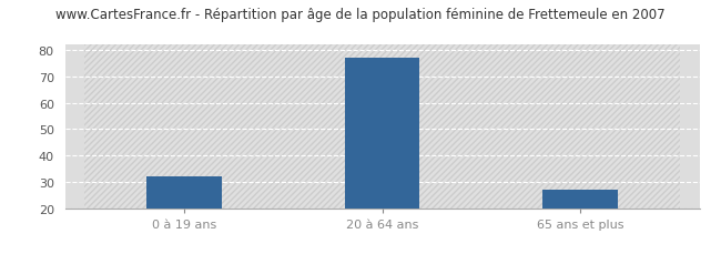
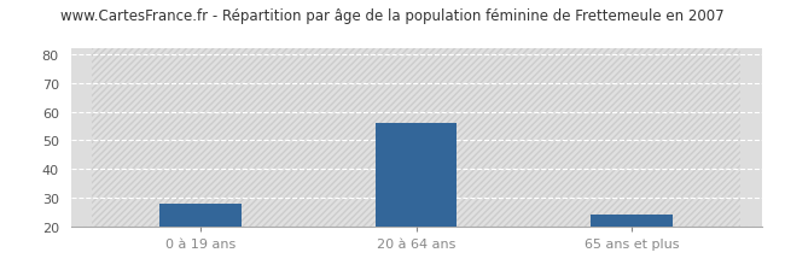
0 à 19 ans: 32 -> 28
20 à 64 ans: 77 -> 56
65 ans et plus: 27 -> 24
